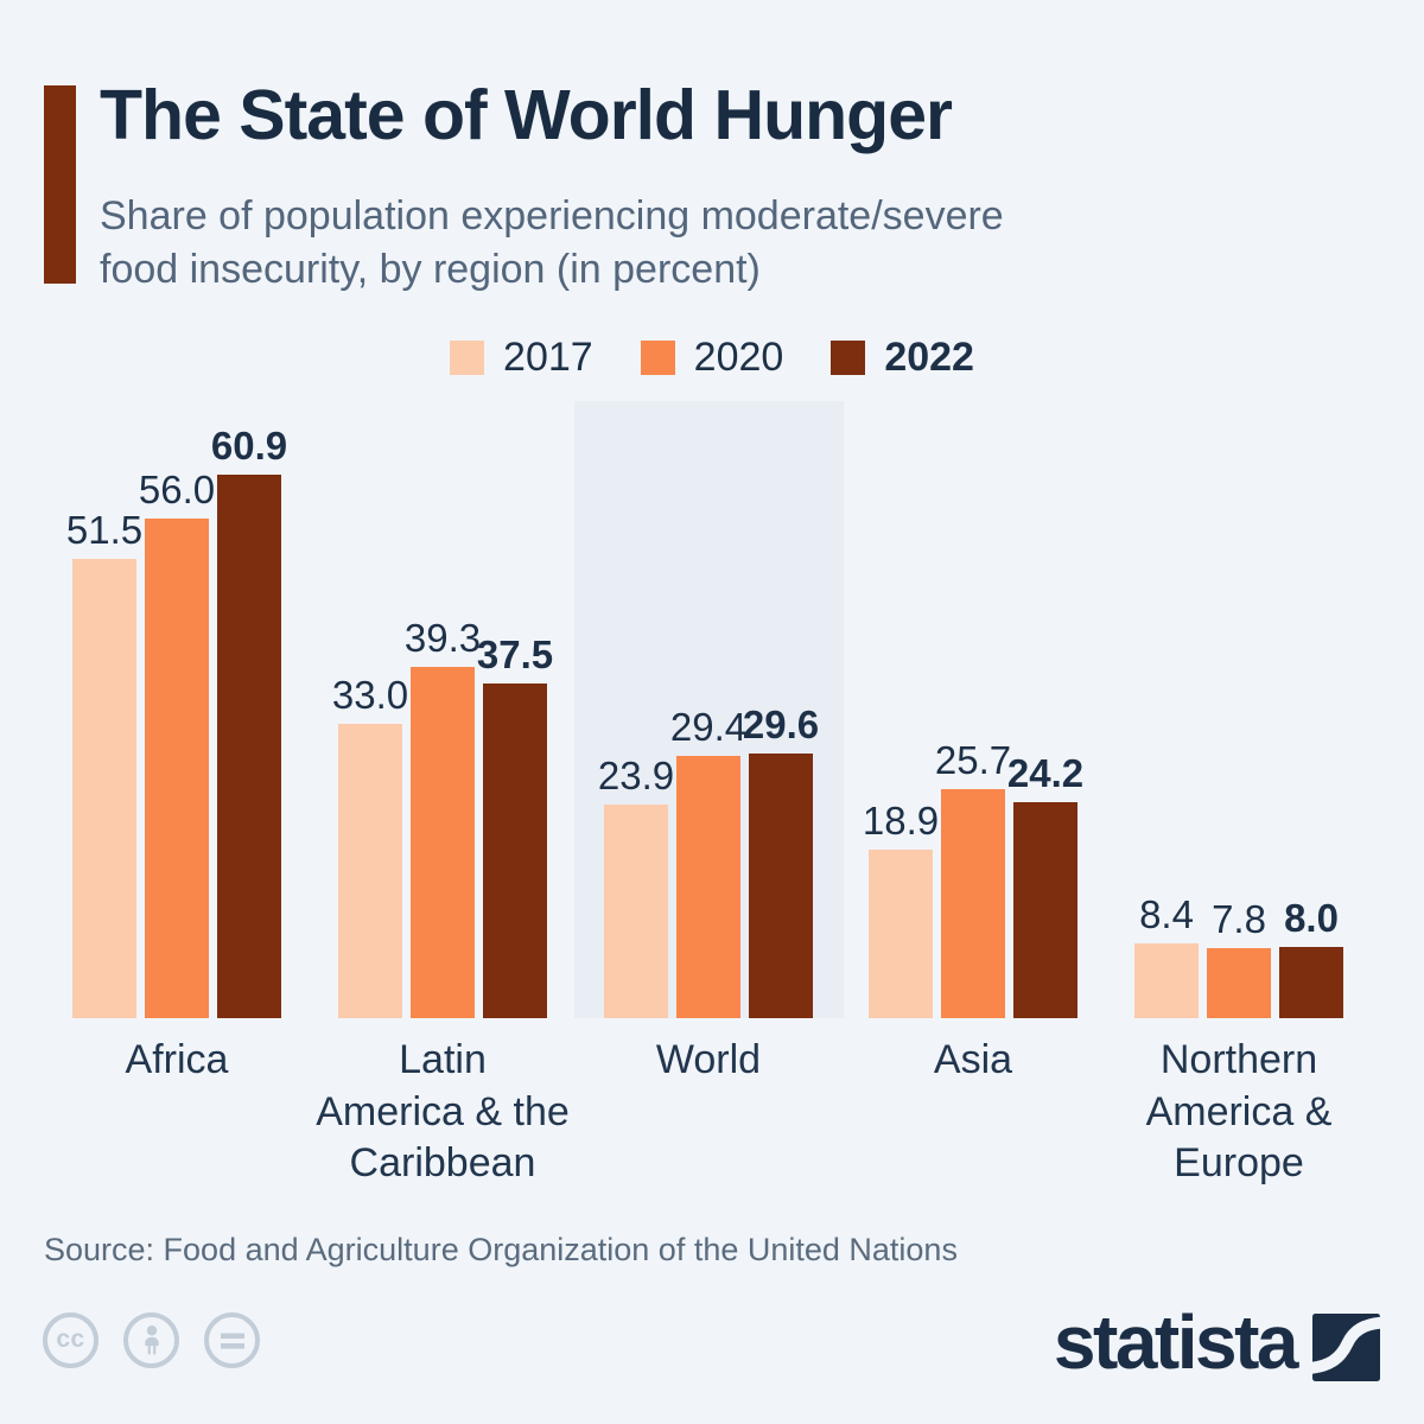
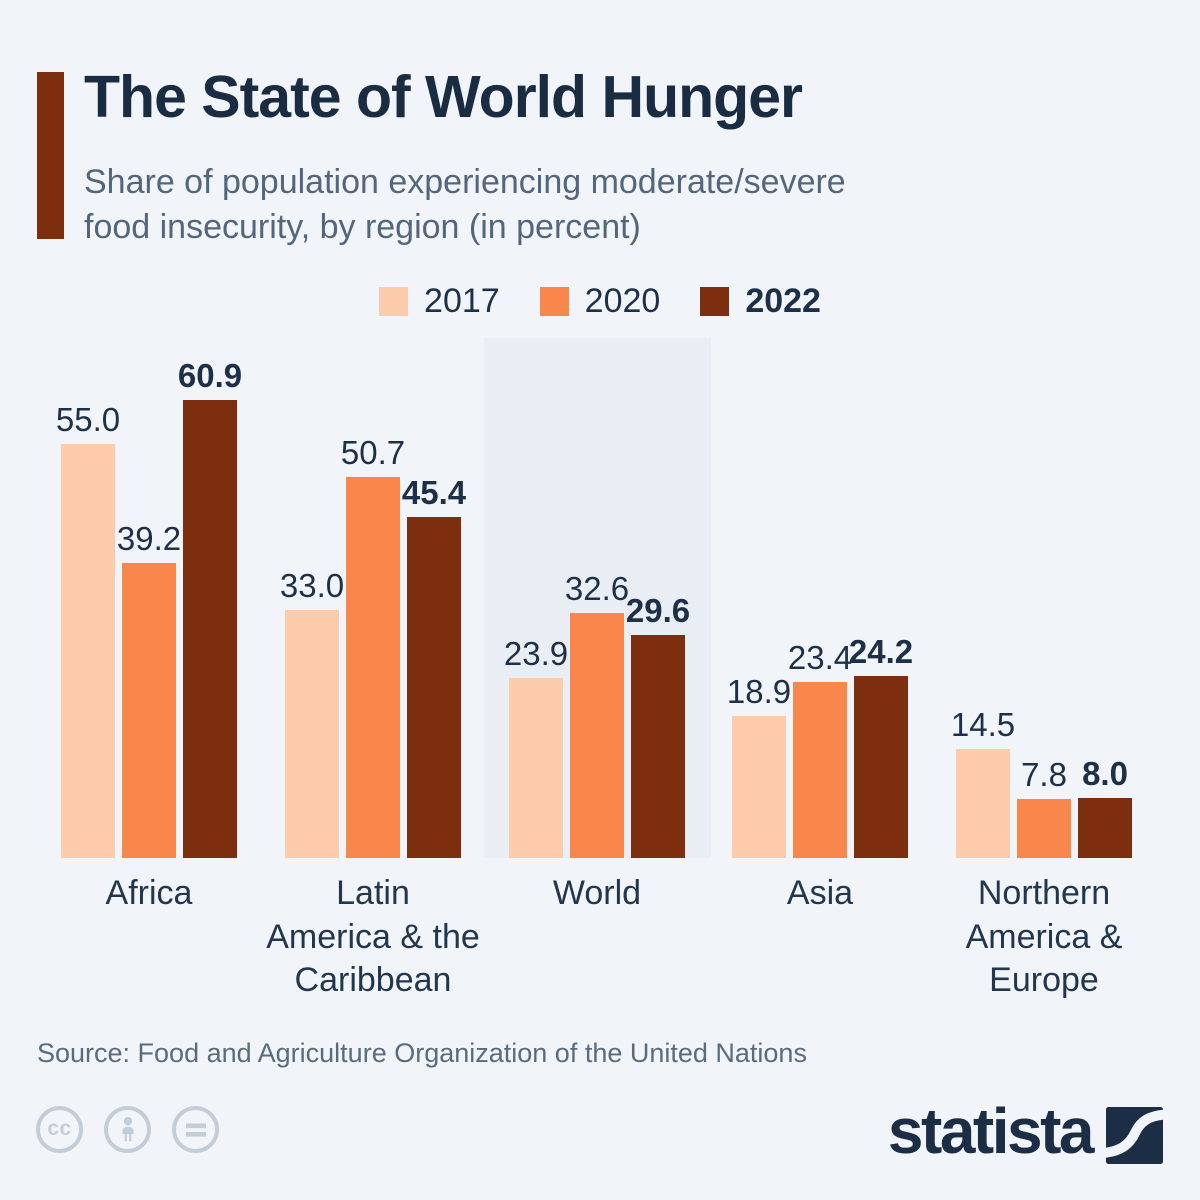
2017/Africa: 51.5 -> 55.0
2020/Africa: 56.0 -> 39.2
2020/Latin America & the Caribbean: 39.3 -> 50.7
2022/Latin America & the Caribbean: 37.5 -> 45.4
2020/World: 29.4 -> 32.6
2020/Asia: 25.7 -> 23.4
2017/Northern America & Europe: 8.4 -> 14.5
